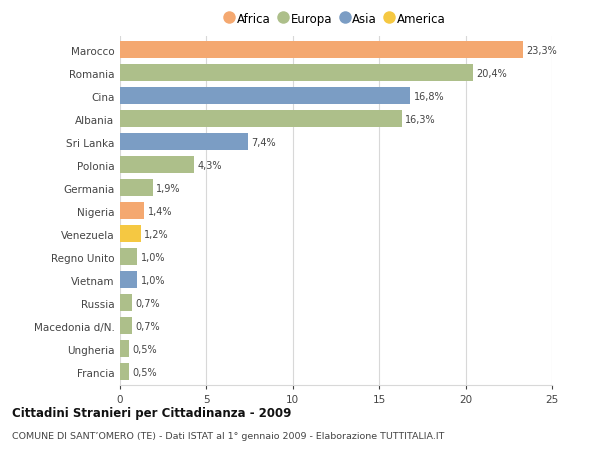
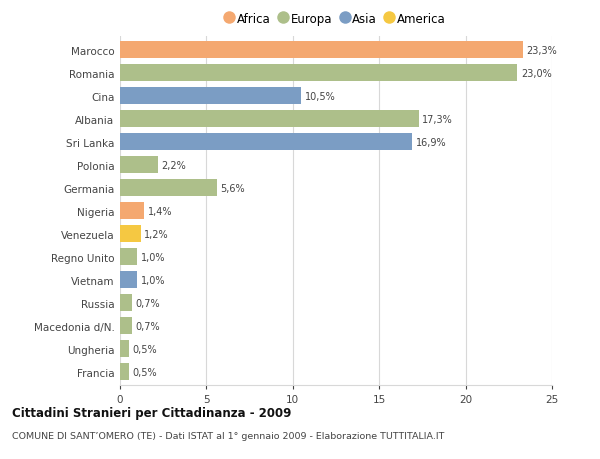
Romania: 20,4% -> 23,0%
Cina: 16,8% -> 10,5%
Albania: 16,3% -> 17,3%
Sri Lanka: 7,4% -> 16,9%
Polonia: 4,3% -> 2,2%
Germania: 1,9% -> 5,6%
